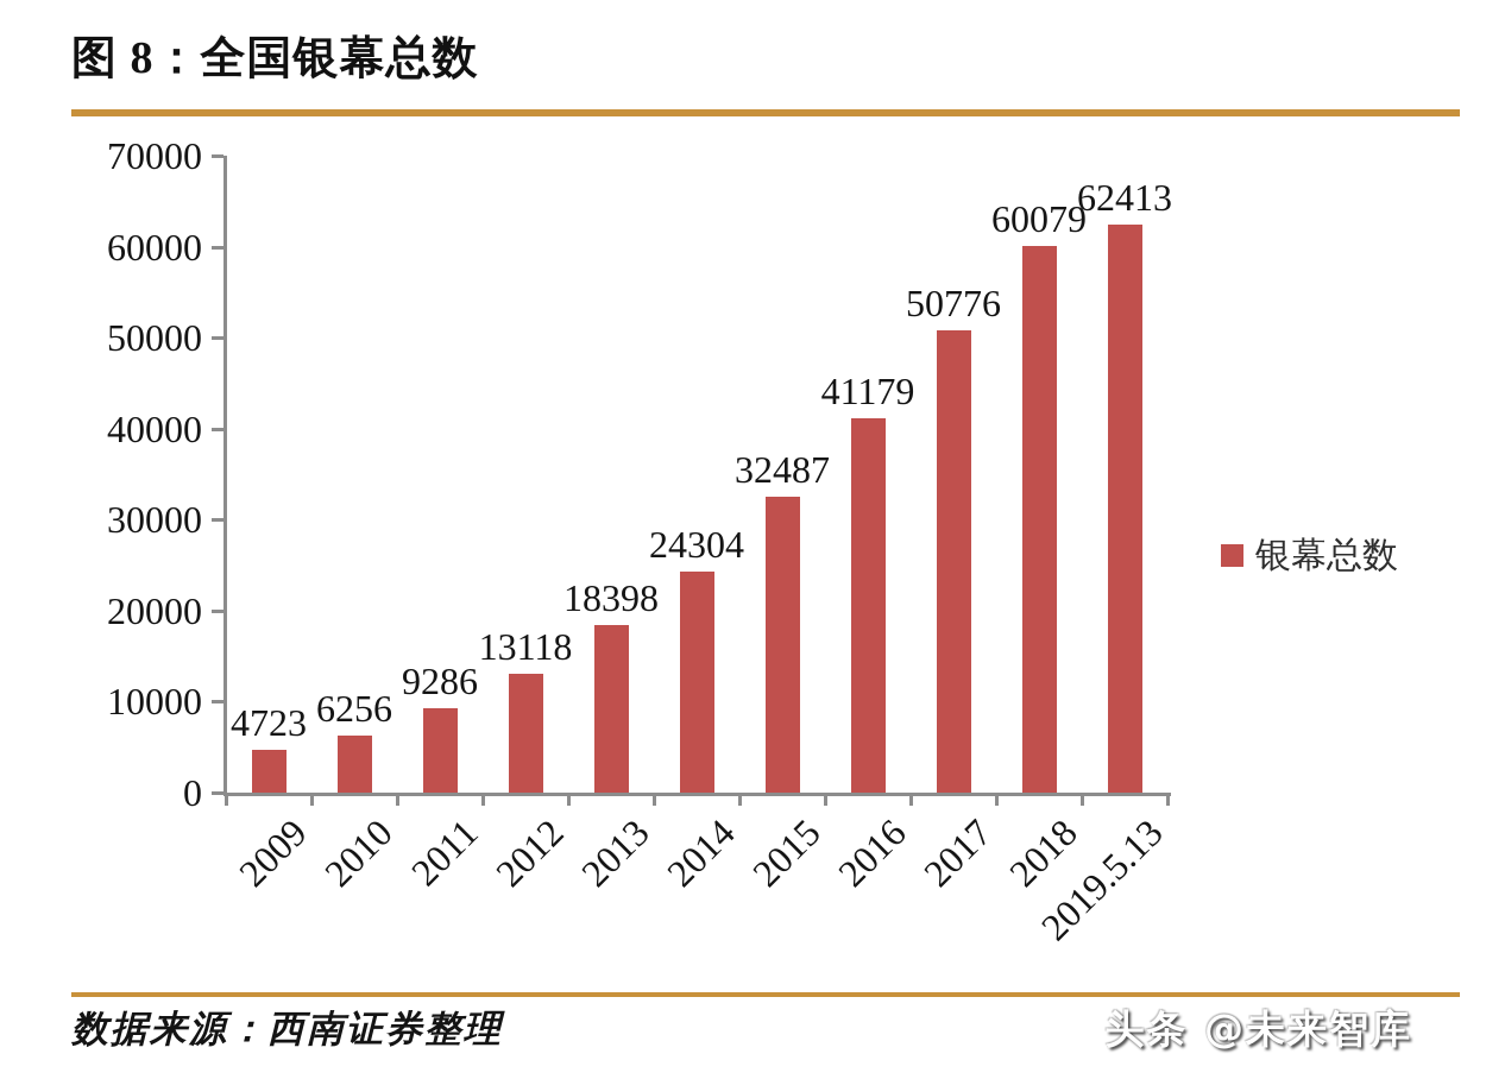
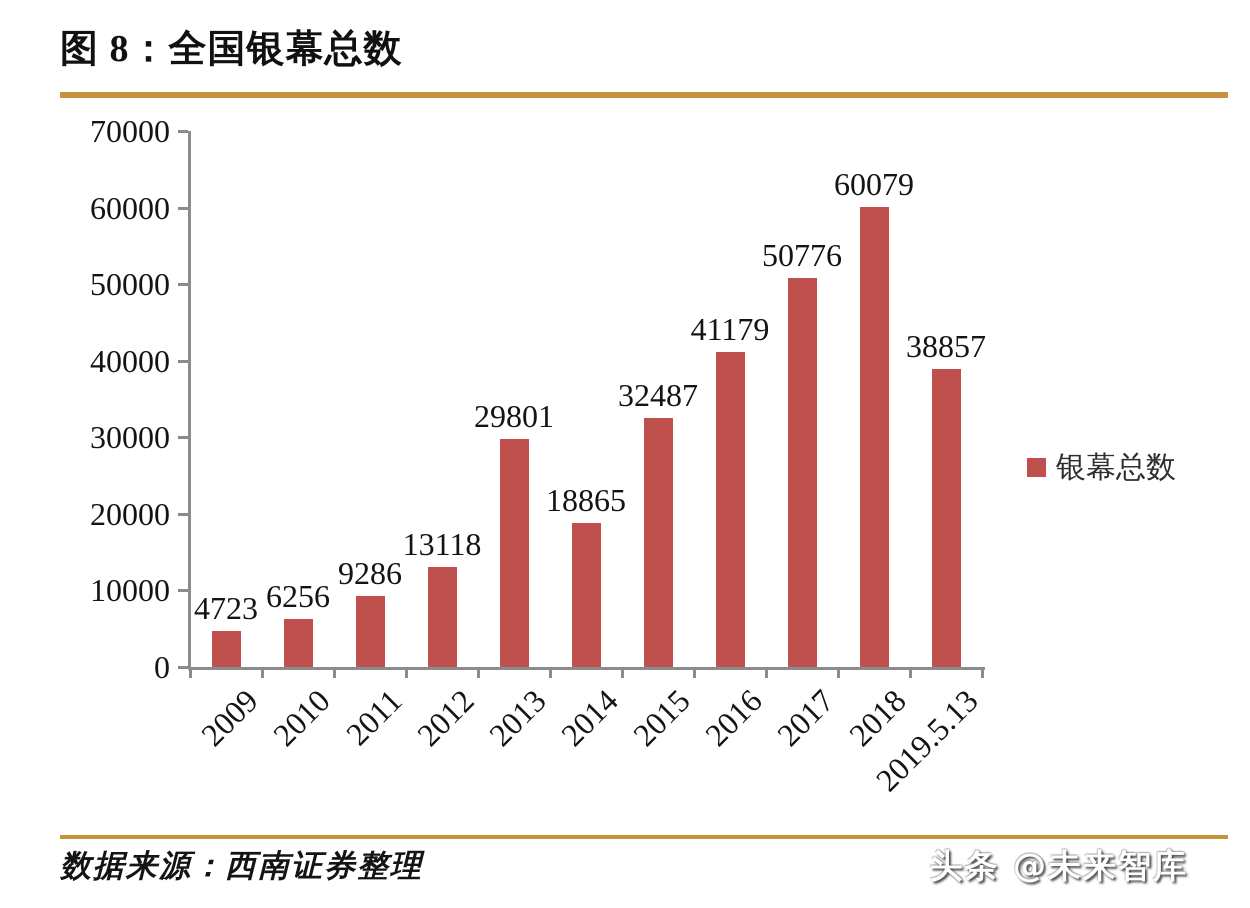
2013: 18398 -> 29801
2014: 24304 -> 18865
2019.5.13: 62413 -> 38857
